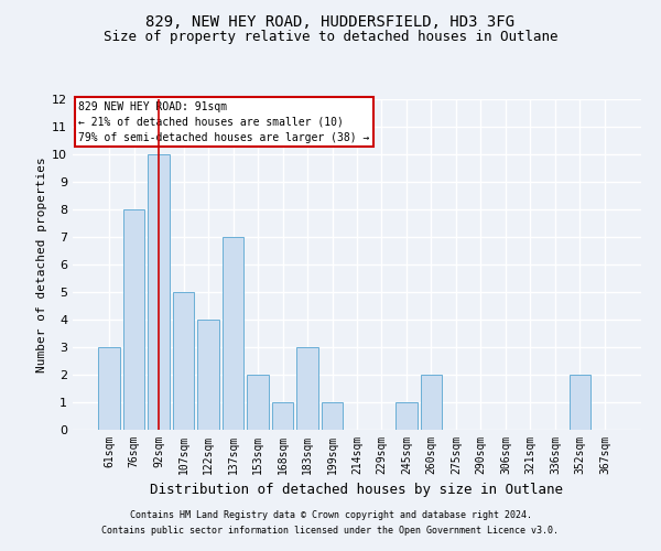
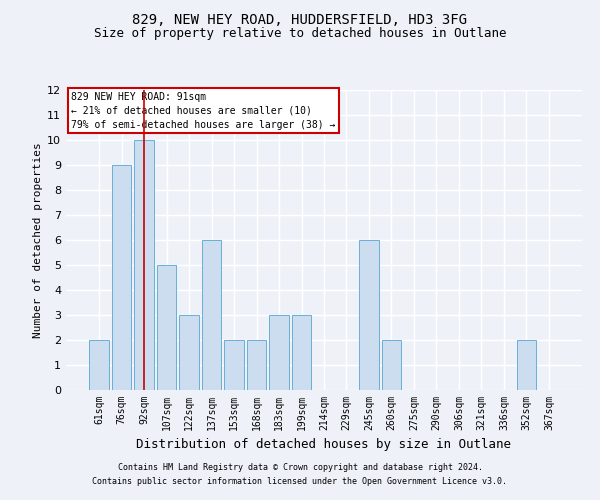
61sqm: 3 -> 2
76sqm: 8 -> 9
122sqm: 4 -> 3
137sqm: 7 -> 6
168sqm: 1 -> 2
199sqm: 1 -> 3
245sqm: 1 -> 6
